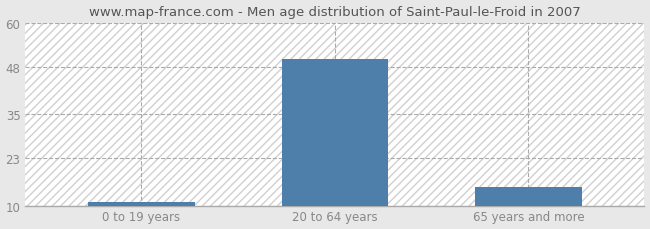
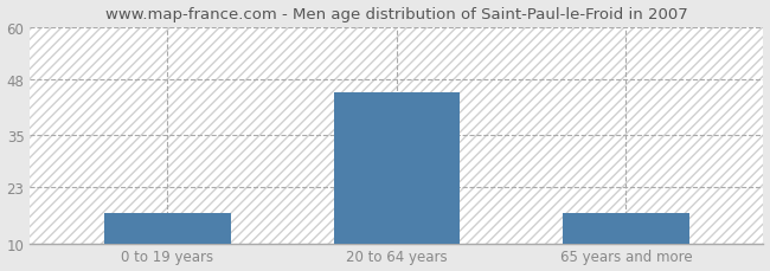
0 to 19 years: 11 -> 17
20 to 64 years: 50 -> 45
65 years and more: 15 -> 17
